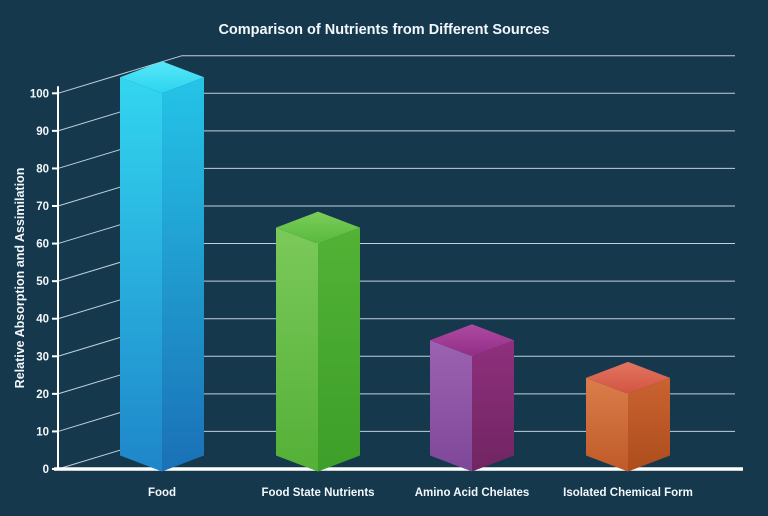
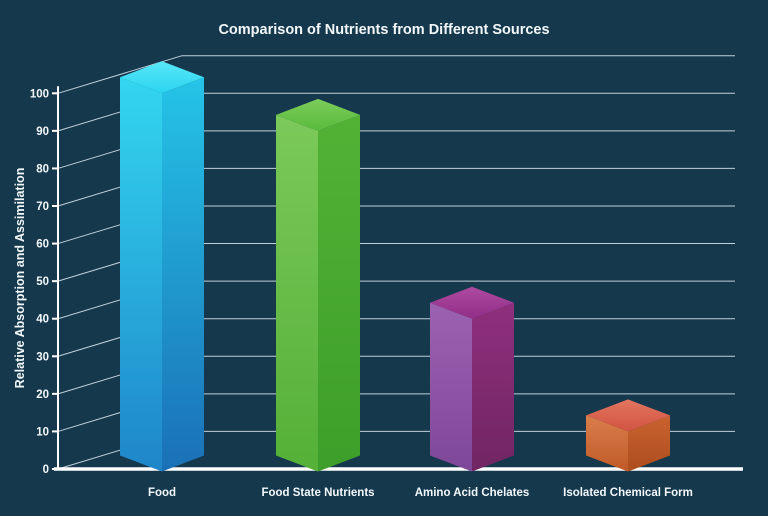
Food State Nutrients: 60 -> 90
Amino Acid Chelates: 30 -> 40
Isolated Chemical Form: 20 -> 10
